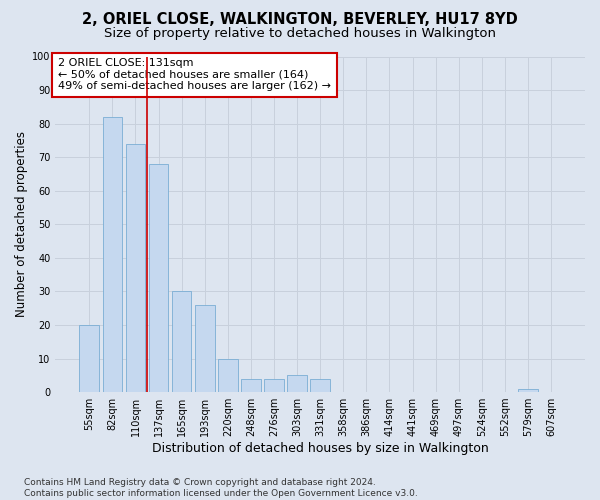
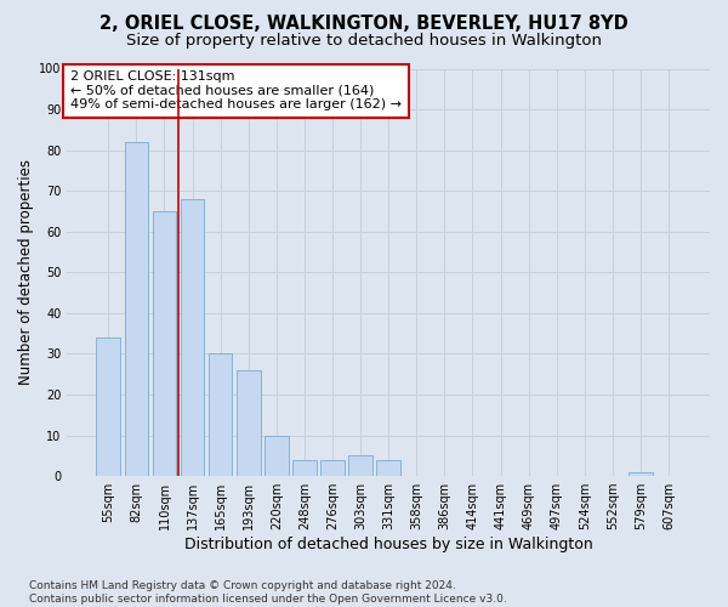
55sqm: 20 -> 34
110sqm: 74 -> 65
